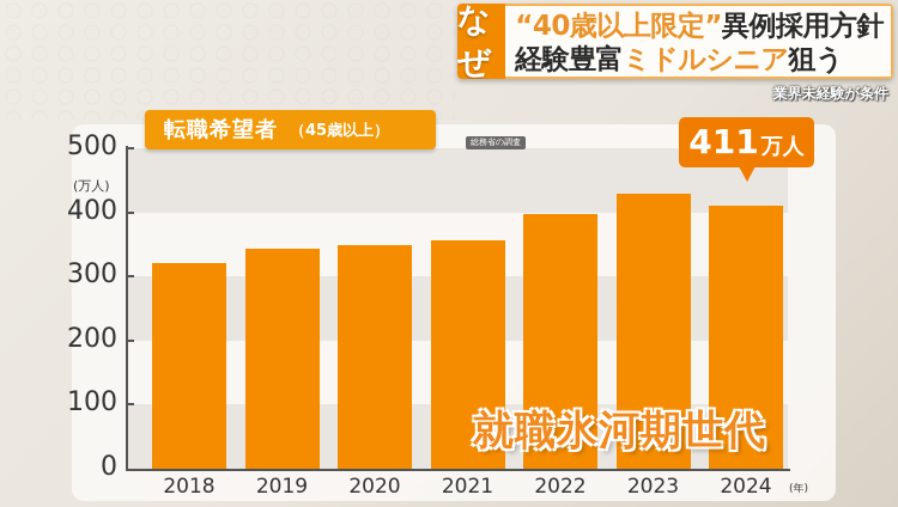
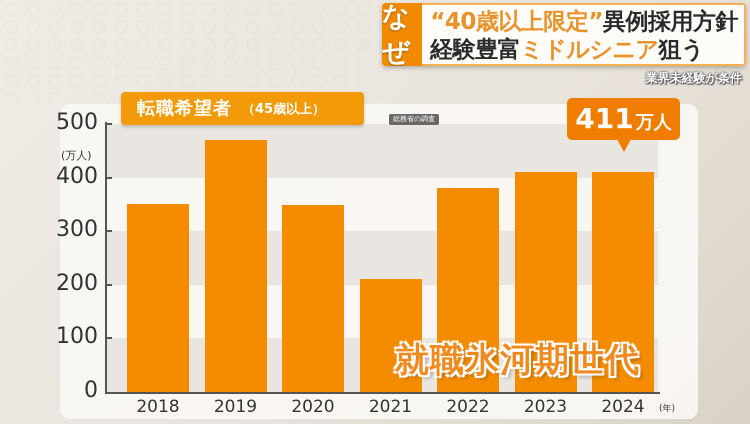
2018: 320 -> 350
2019: 340 -> 470
2021: 360 -> 210
2022: 400 -> 380
2023: 430 -> 410
